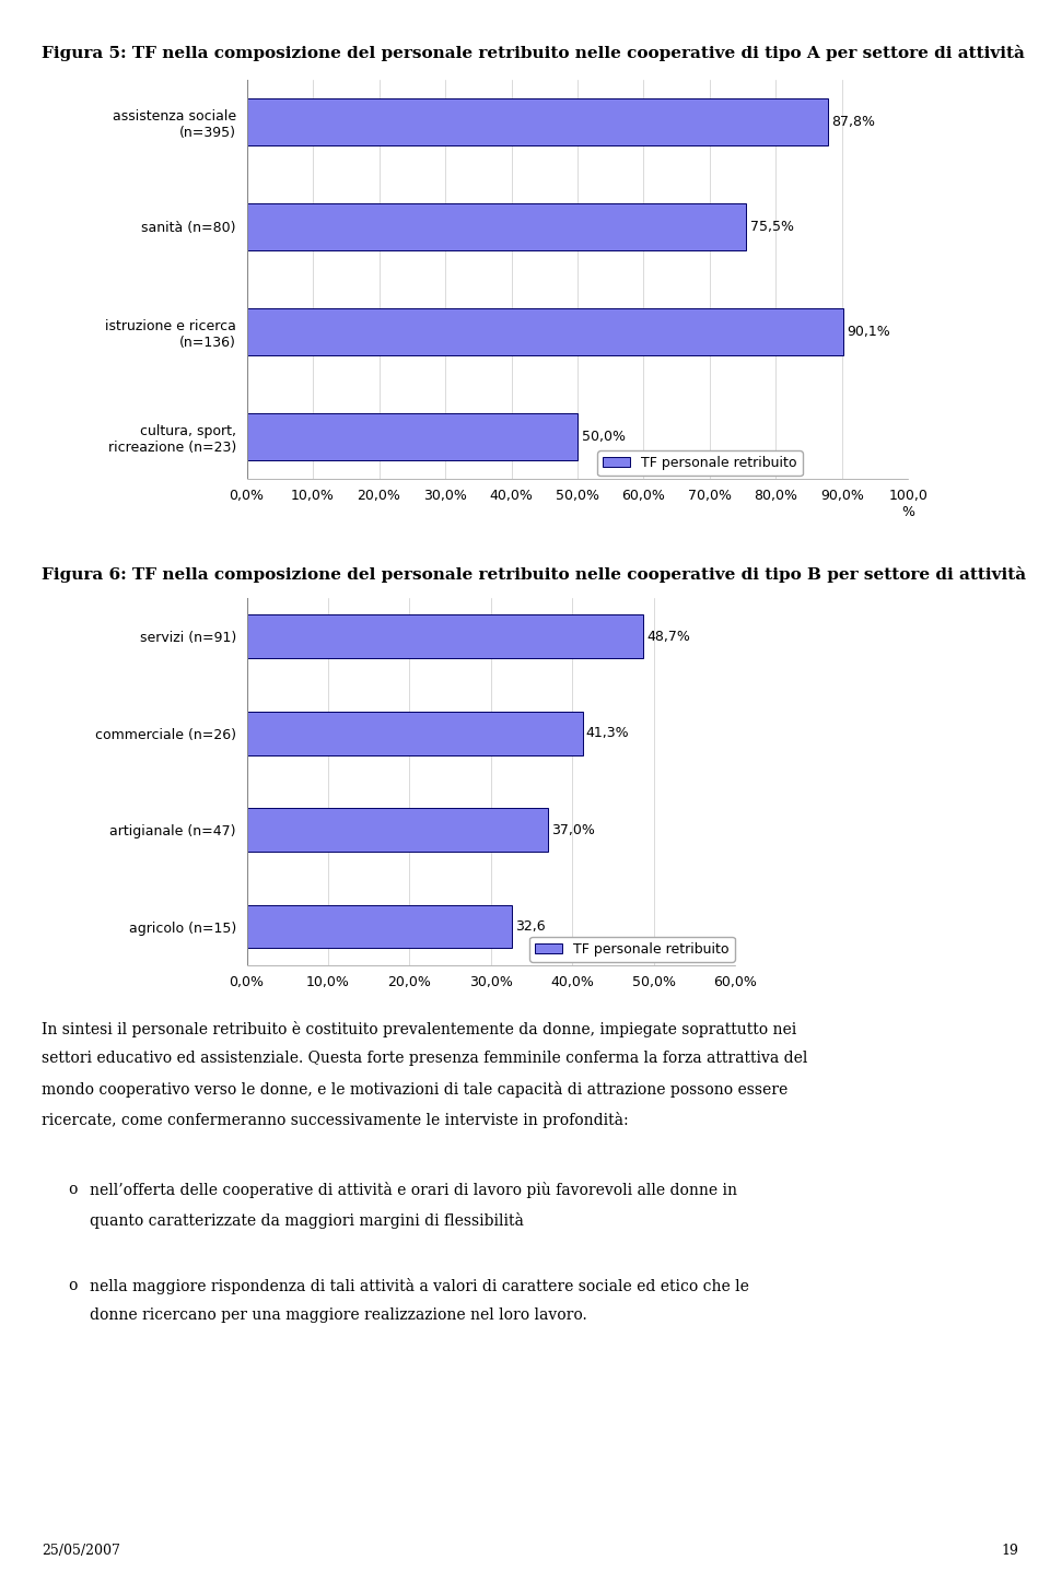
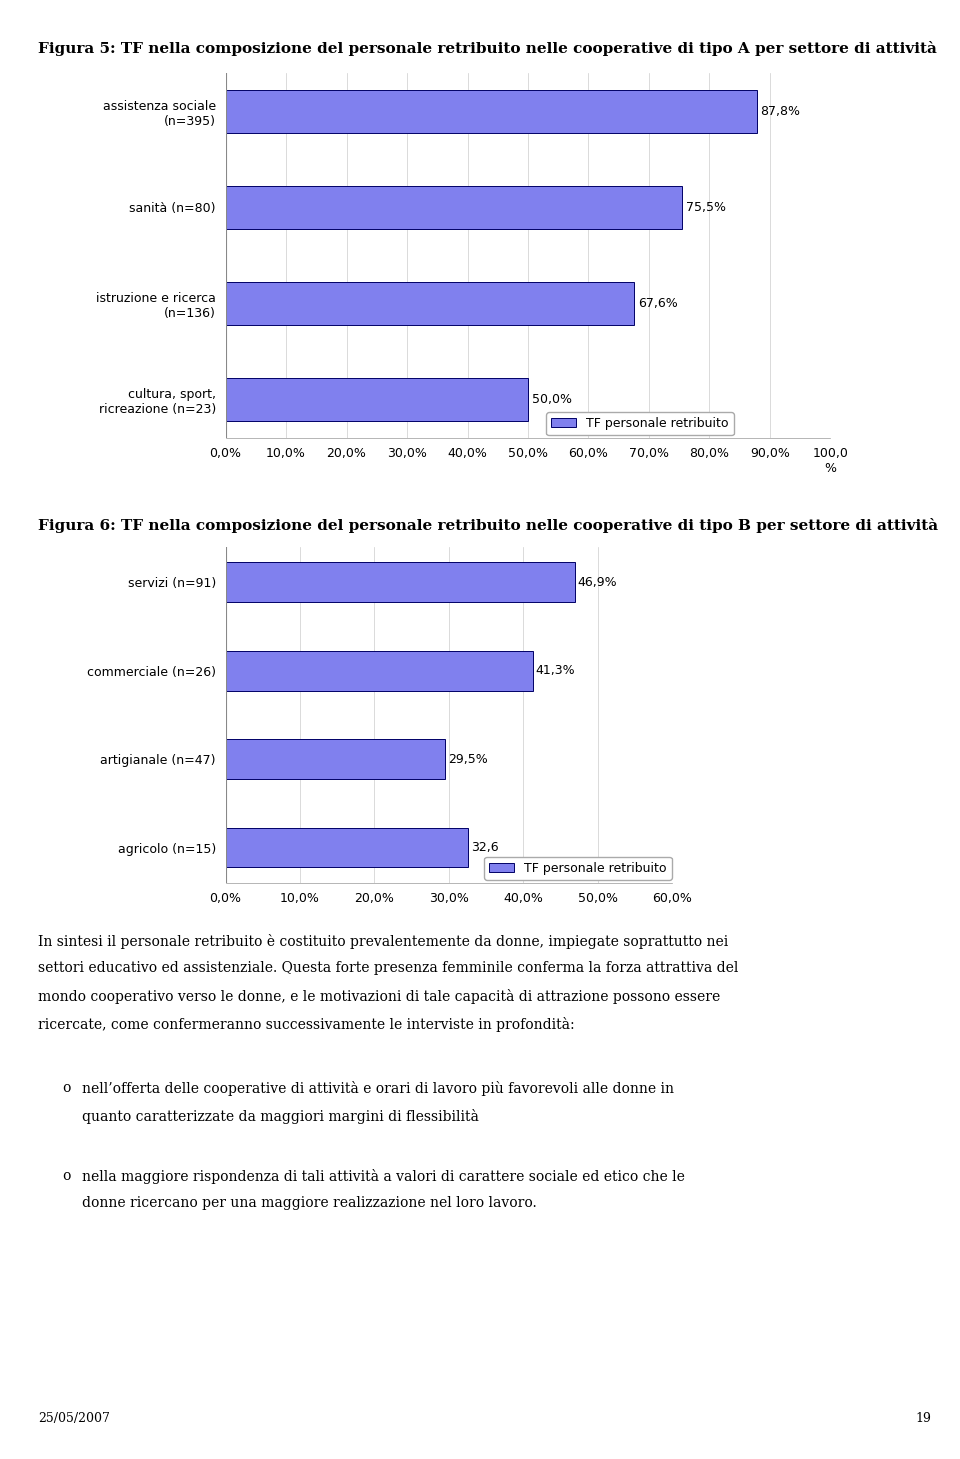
istruzione e ricerca (n=136): 90,1% -> 67,6%
servizi (n=91): 48,7% -> 46,9%
artigianale (n=47): 37,0% -> 29,5%
